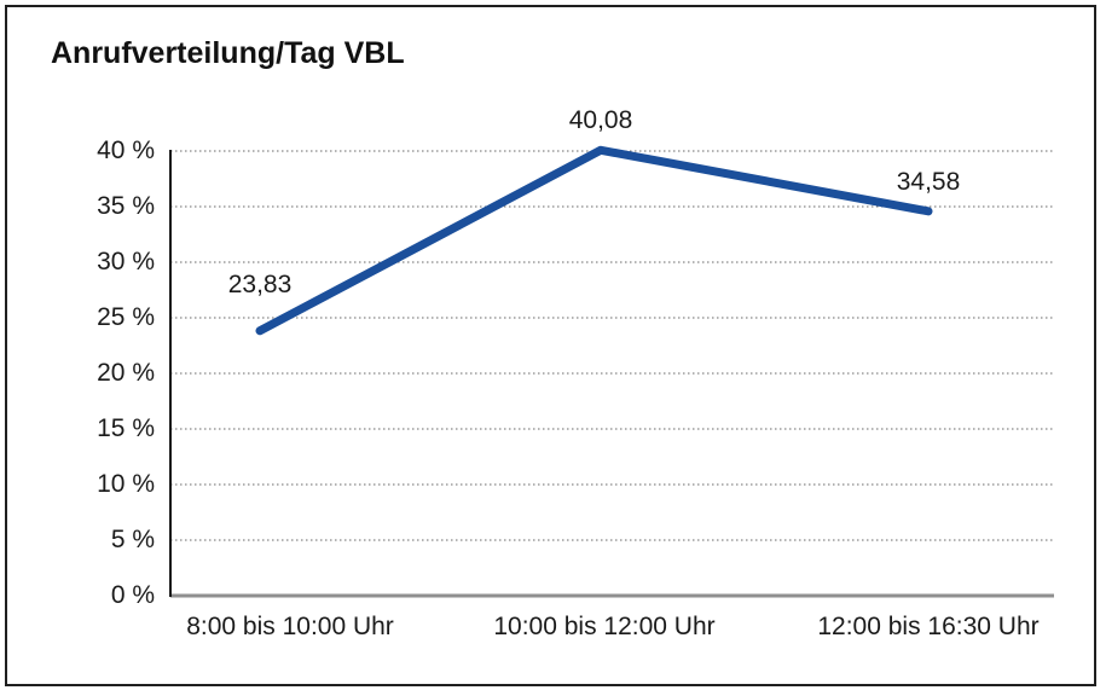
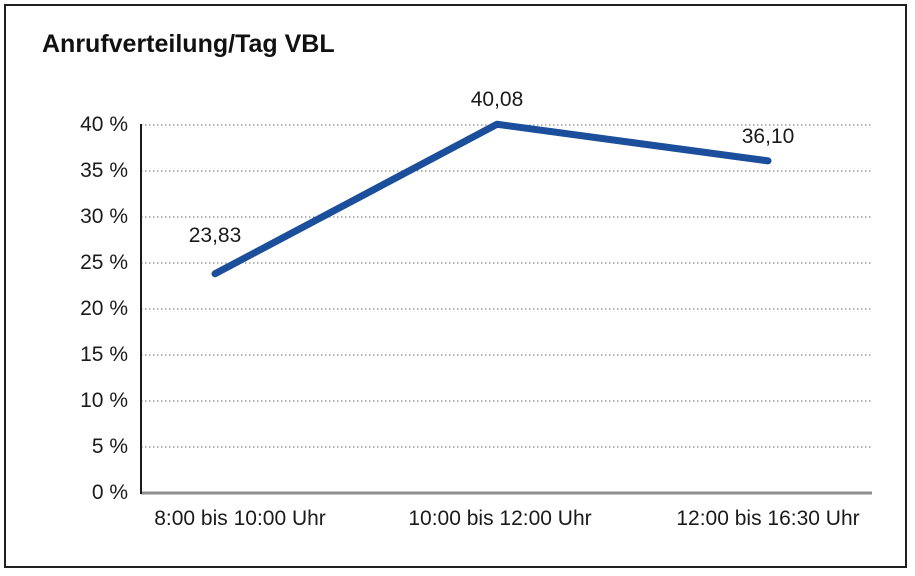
12:00 bis 16:30 Uhr: 34,58 -> 36,10
